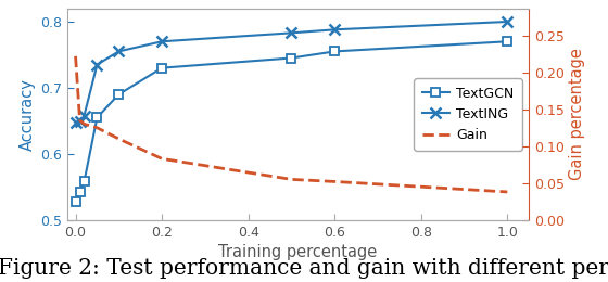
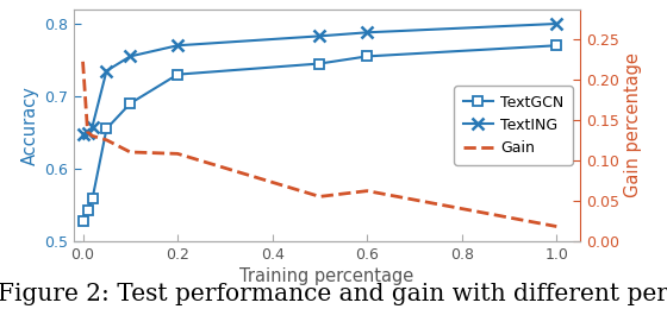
Gain/0.2: 0.083 -> 0.108
Gain/0.6: 0.052 -> 0.062
Gain/1.0: 0.038 -> 0.018
